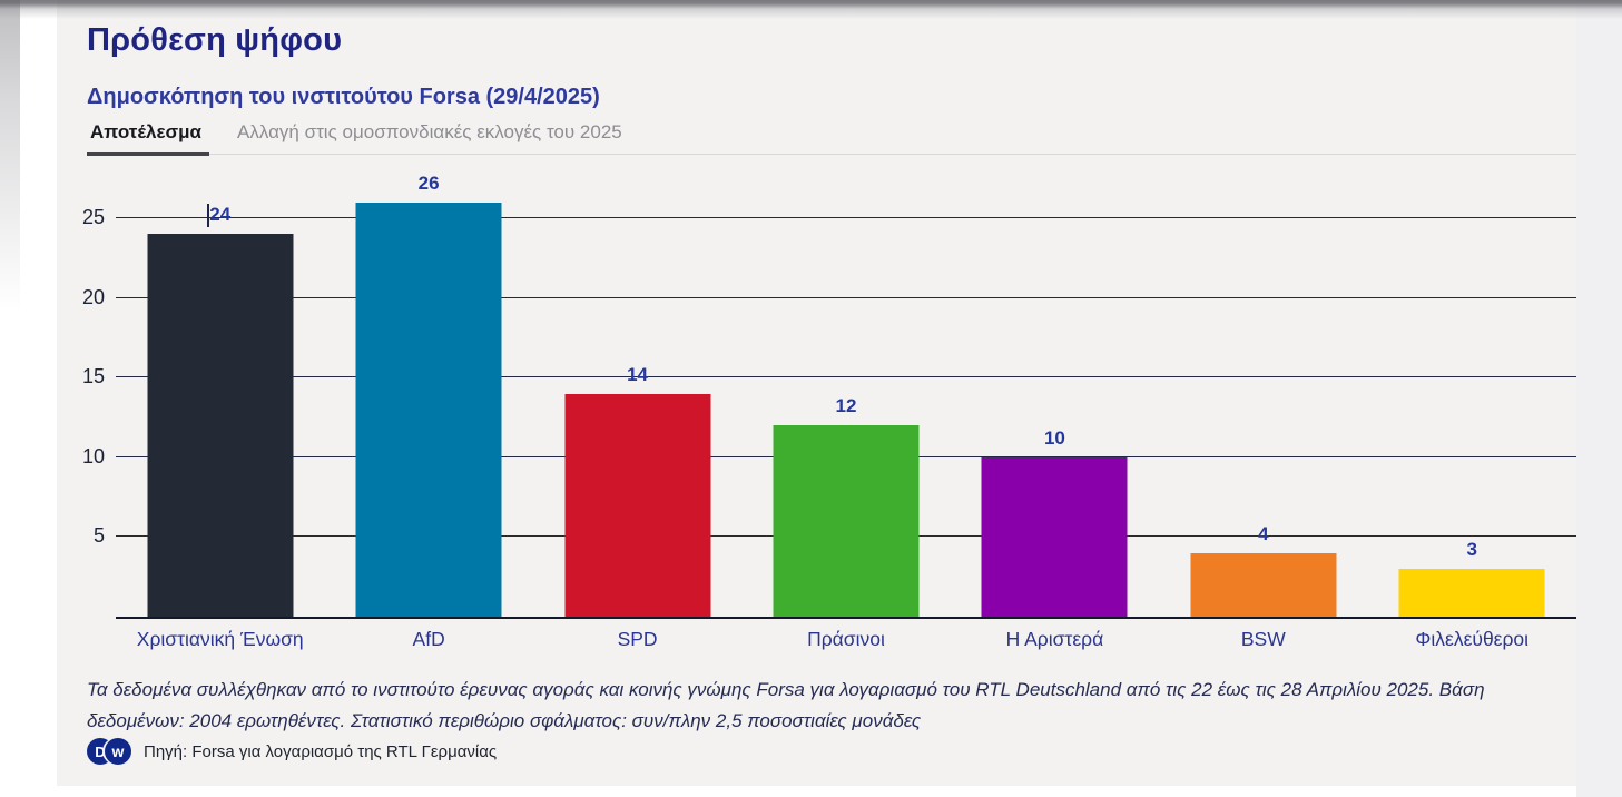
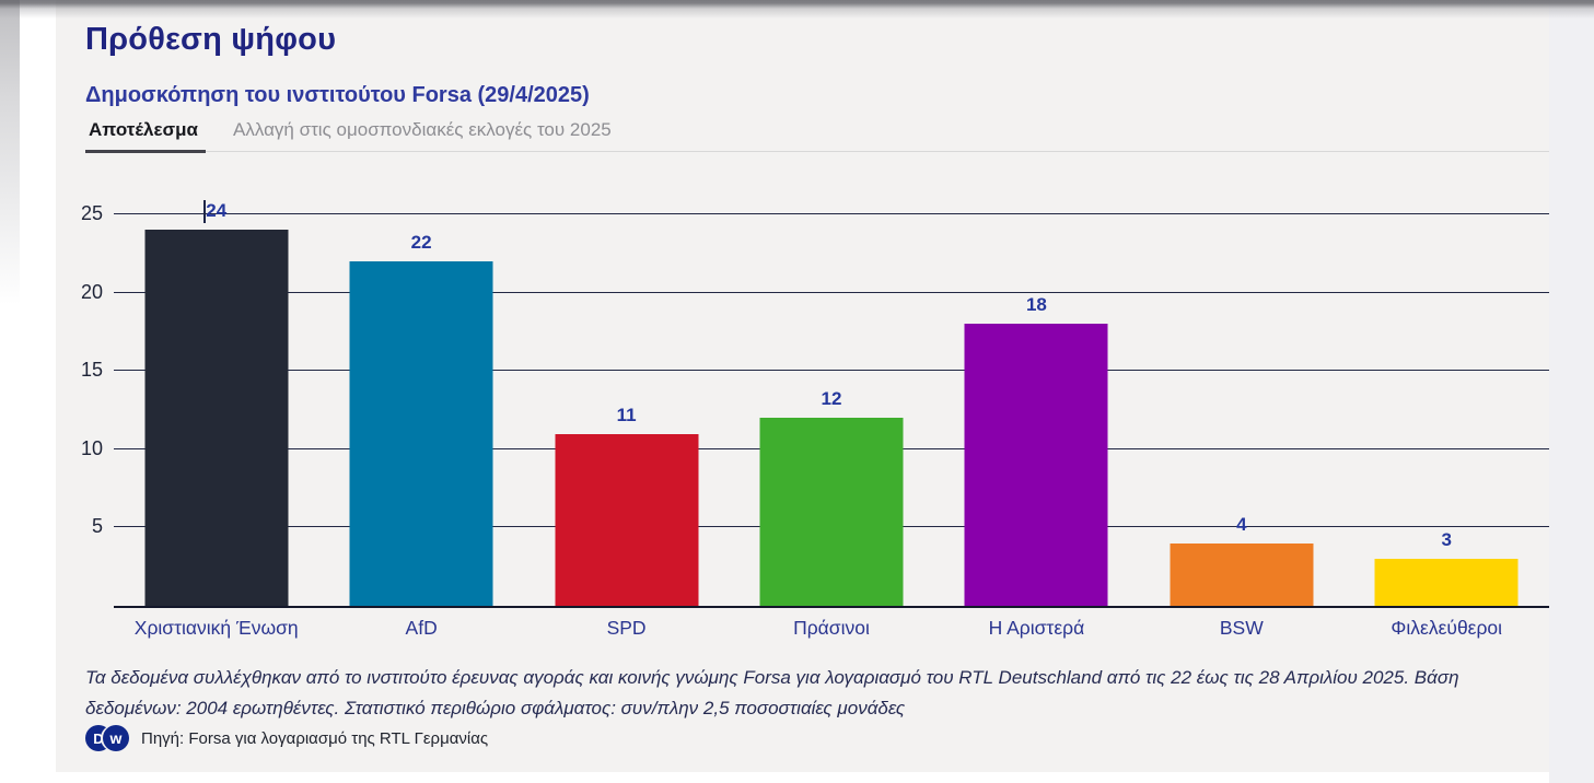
AfD: 26 -> 22
SPD: 14 -> 11
Η Αριστερά: 10 -> 18
